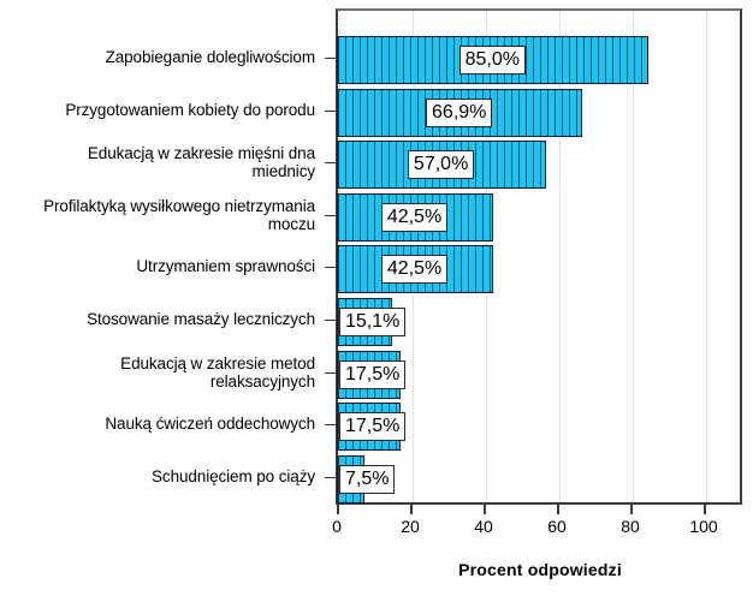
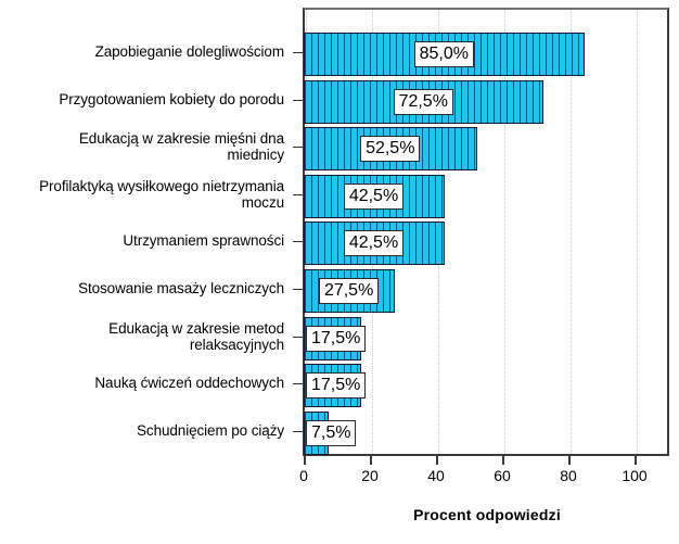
Przygotowaniem kobiety do porodu: 66,9% -> 72,5%
Edukacją w zakresie mięśni dna miednicy: 57,0% -> 52,5%
Stosowanie masaży leczniczych: 15,1% -> 27,5%
